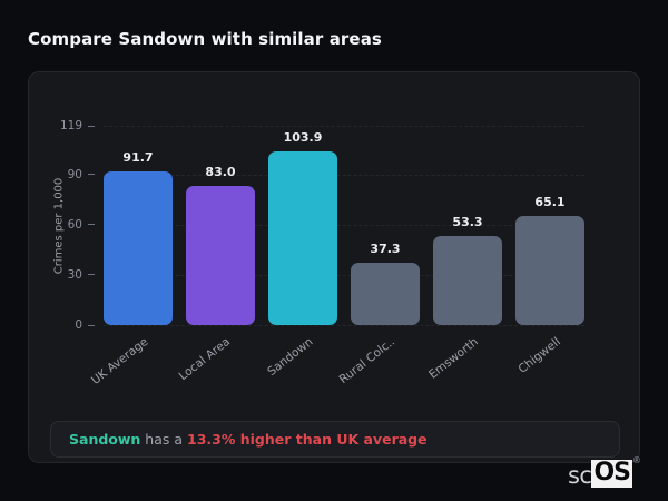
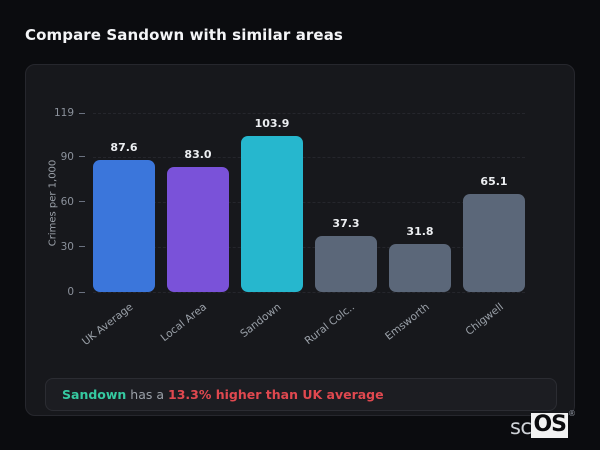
UK Average: 91.7 -> 87.6
Emsworth: 53.3 -> 31.8
